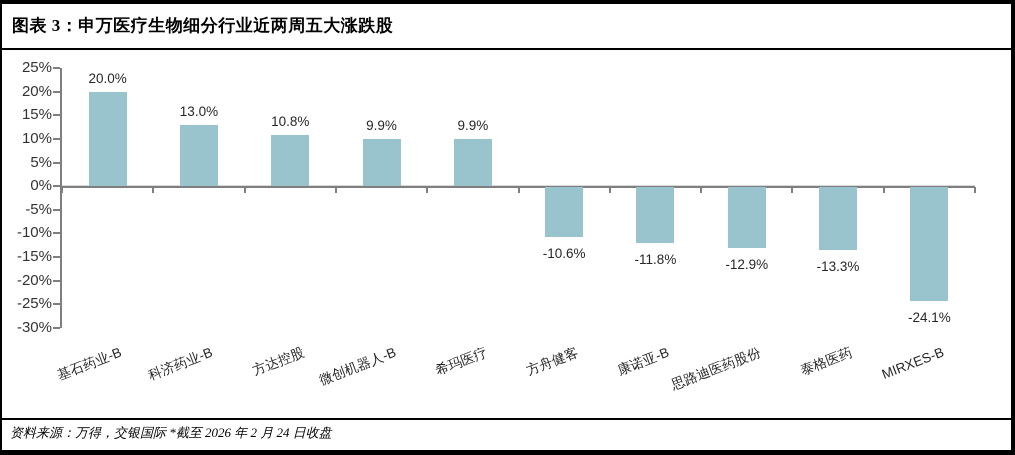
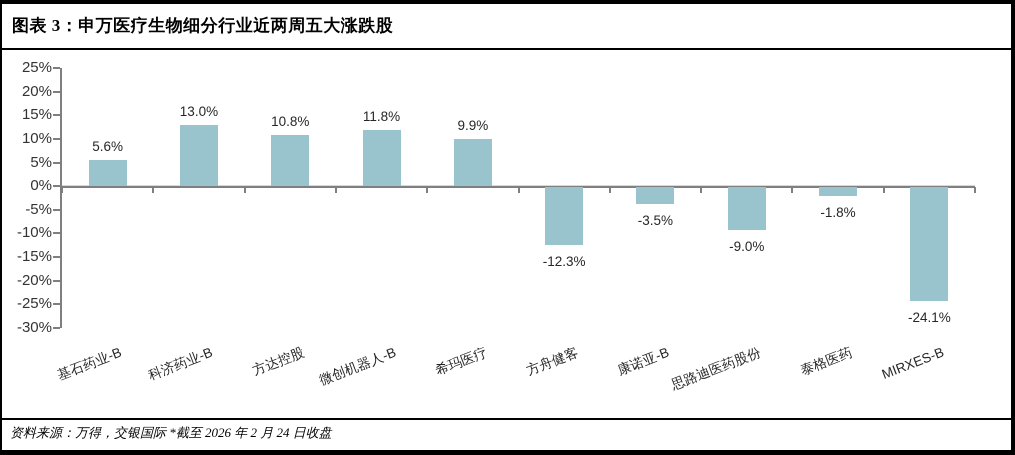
基石药业-B: 20.0% -> 5.6%
微创机器人-B: 9.9% -> 11.8%
方舟健客: -10.6% -> -12.3%
康诺亚-B: -11.8% -> -3.5%
思路迪医药股份: -12.9% -> -9.0%
泰格医药: -13.3% -> -1.8%
